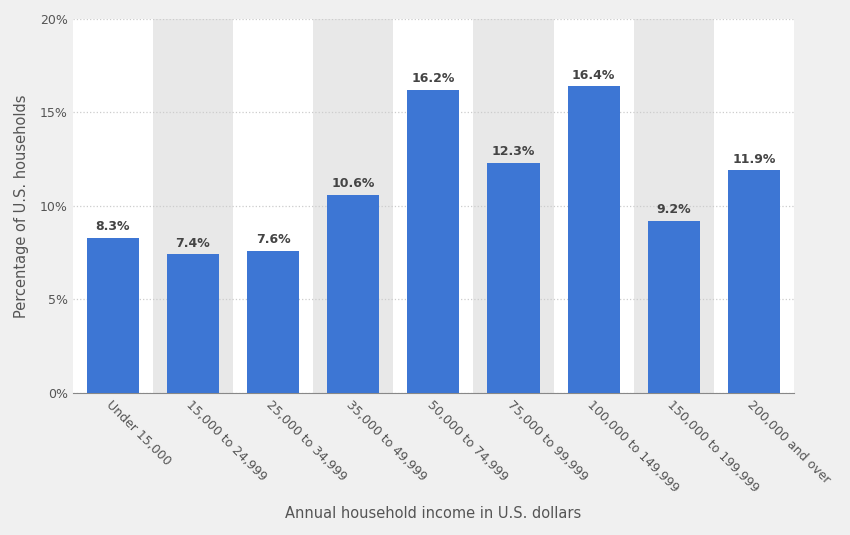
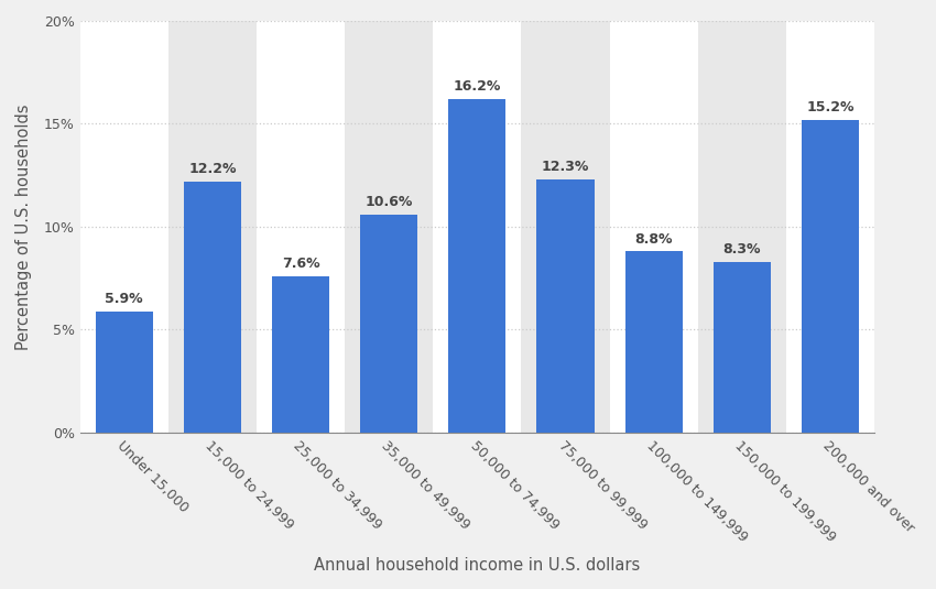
Under 15,000: 8.3% -> 5.9%
15,000 to 24,999: 7.4% -> 12.2%
100,000 to 149,999: 16.4% -> 8.8%
150,000 to 199,999: 9.2% -> 8.3%
200,000 and over: 11.9% -> 15.2%
